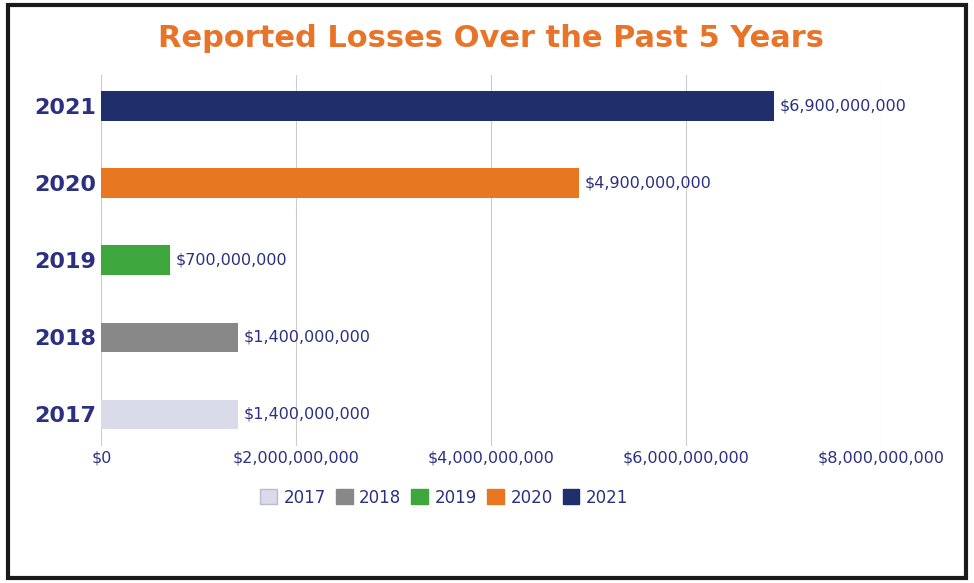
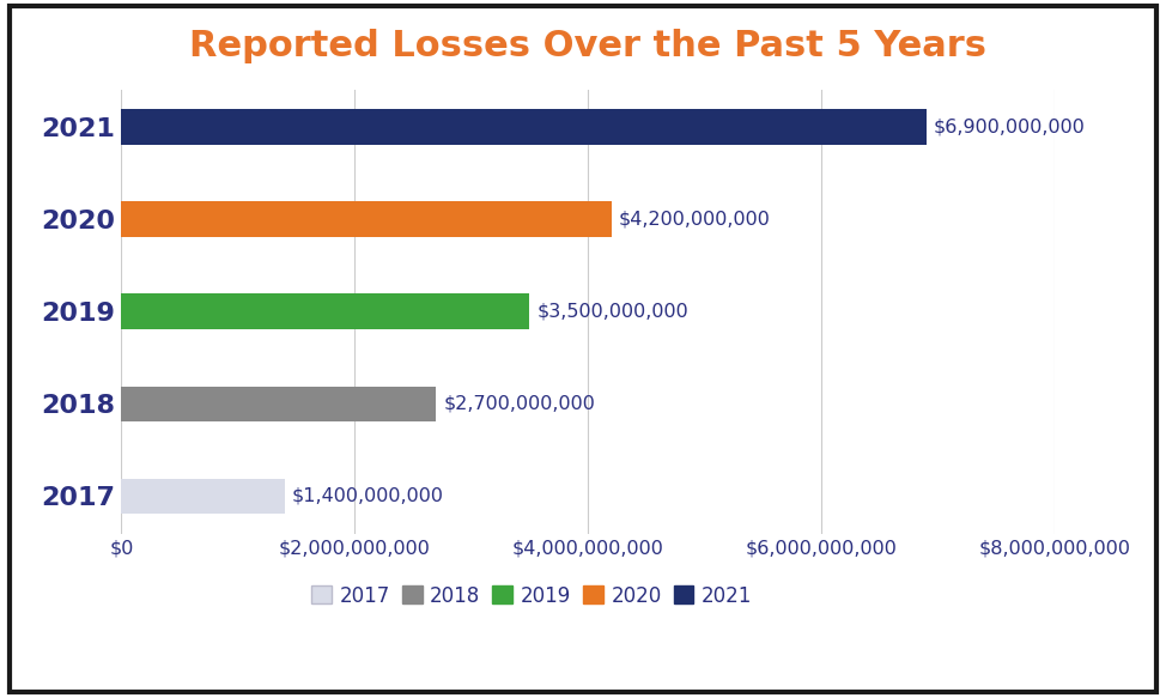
2020: $4,900,000,000 -> $4,200,000,000
2019: $700,000,000 -> $3,500,000,000
2018: $1,400,000,000 -> $2,700,000,000
